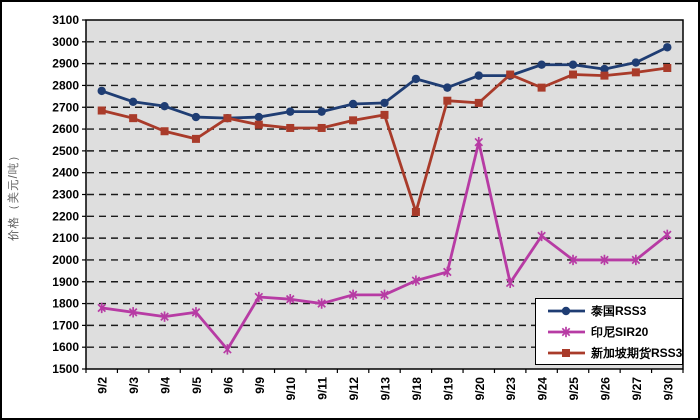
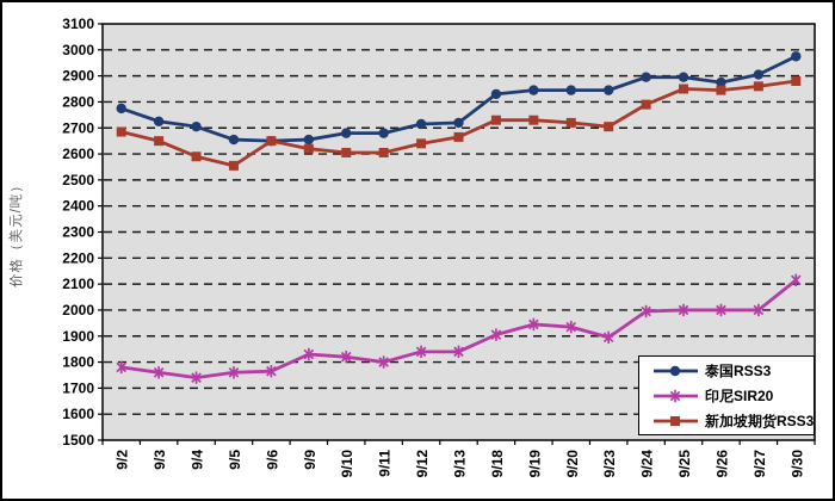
印尼SIR20/9/6: 1590 -> 1760
新加坡期货RSS3/9/18: 2220 -> 2730
泰国RSS3/9/19: 2790 -> 2840
印尼SIR20/9/20: 2540 -> 1940
新加坡期货RSS3/9/23: 2850 -> 2700
印尼SIR20/9/24: 2110 -> 2000
